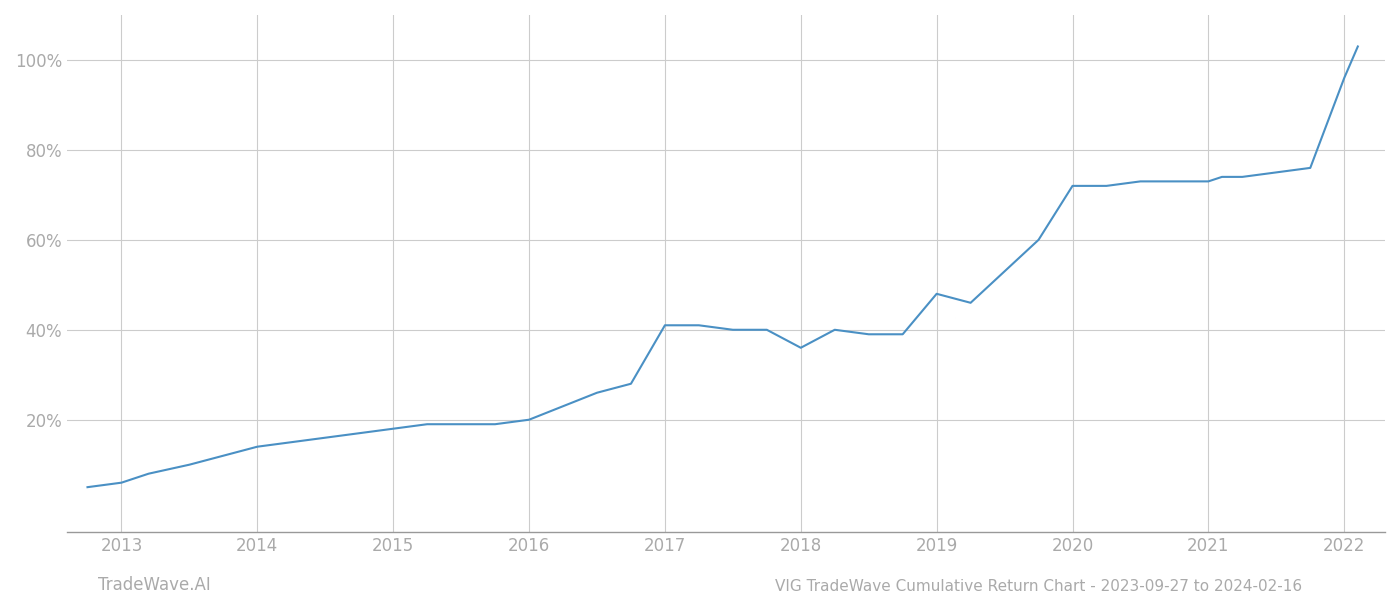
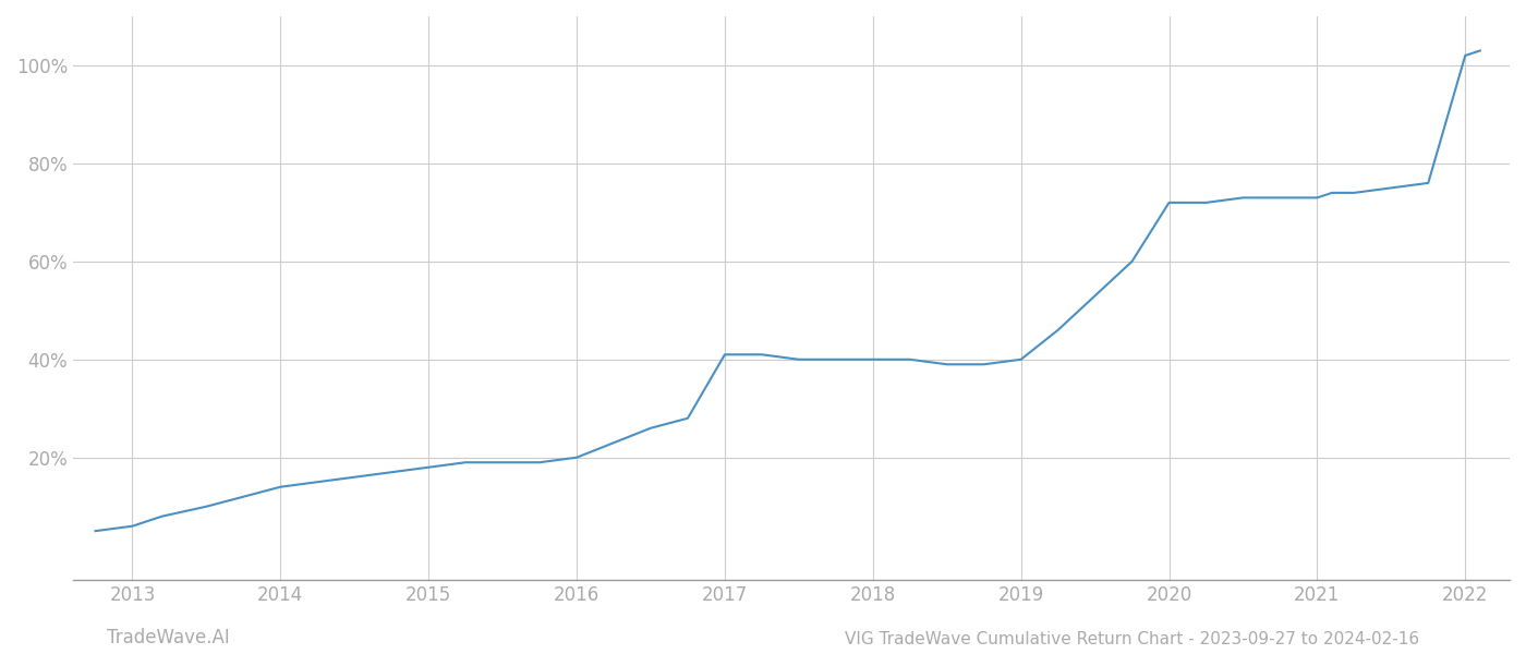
2018: 36% -> 40%
2019: 48% -> 40%
2022: 96% -> 102%
